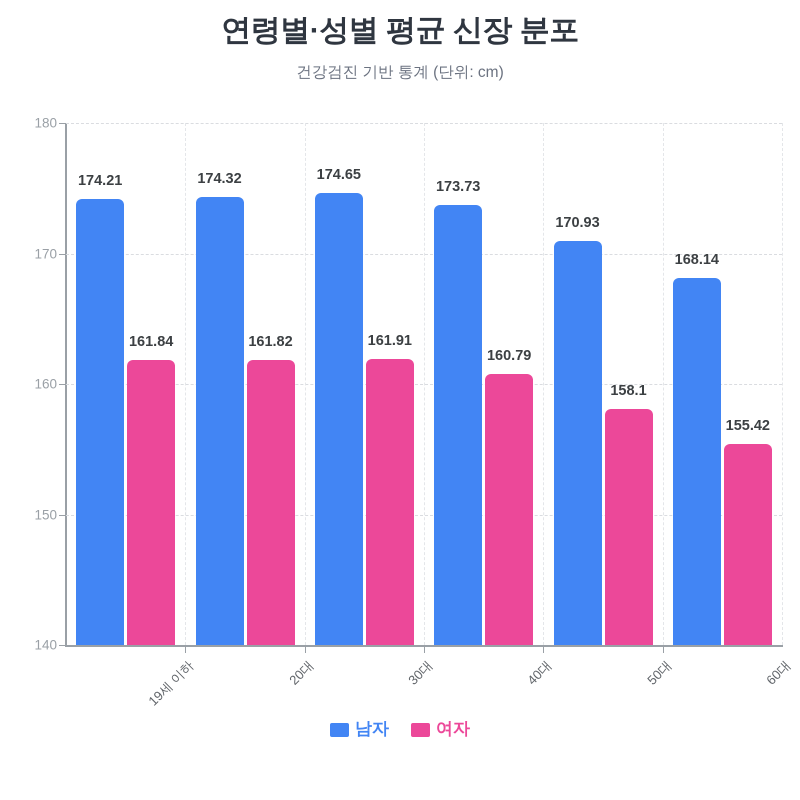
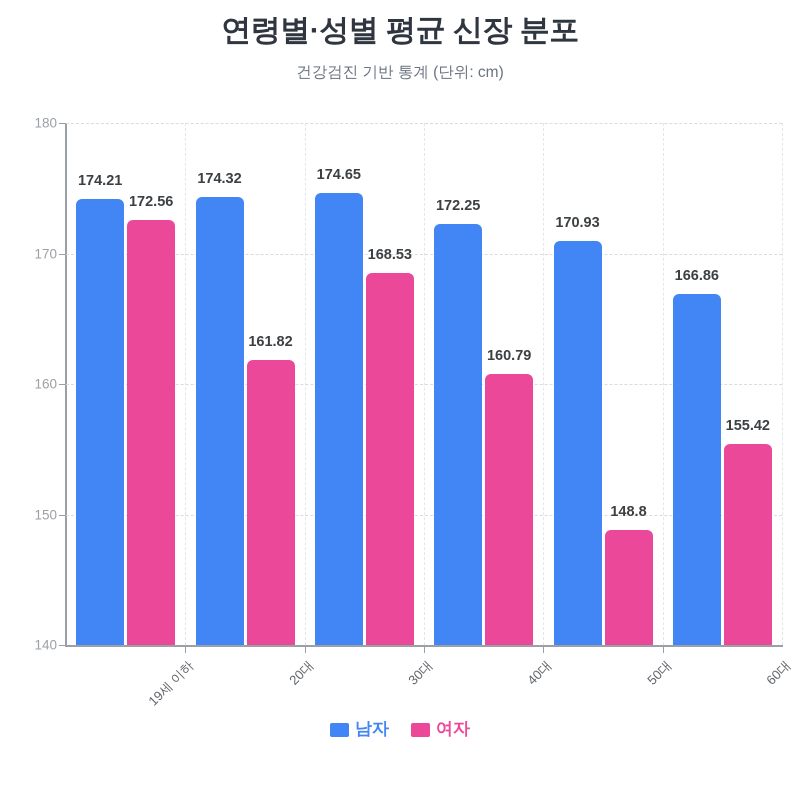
여자/19세 이하: 161.84 -> 172.56
여자/30대: 161.91 -> 168.53
남자/40대: 173.73 -> 172.25
여자/50대: 158.1 -> 148.8
남자/60대: 168.14 -> 166.86
